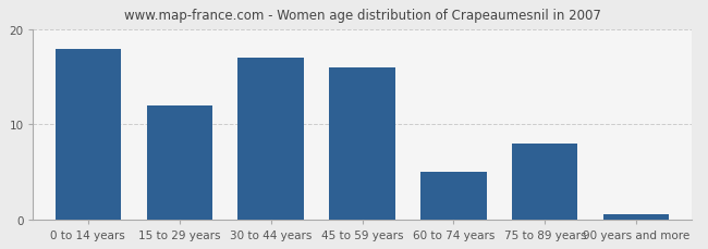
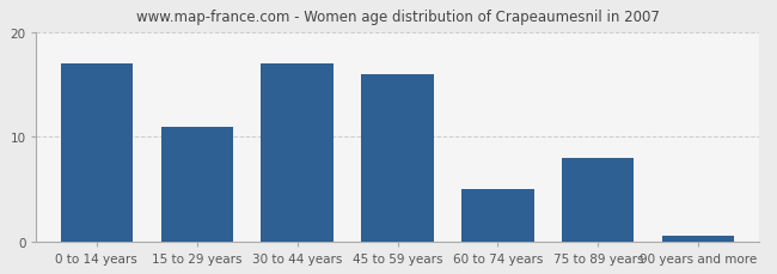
0 to 14 years: 18.0 -> 17.0
15 to 29 years: 12.0 -> 11.0
